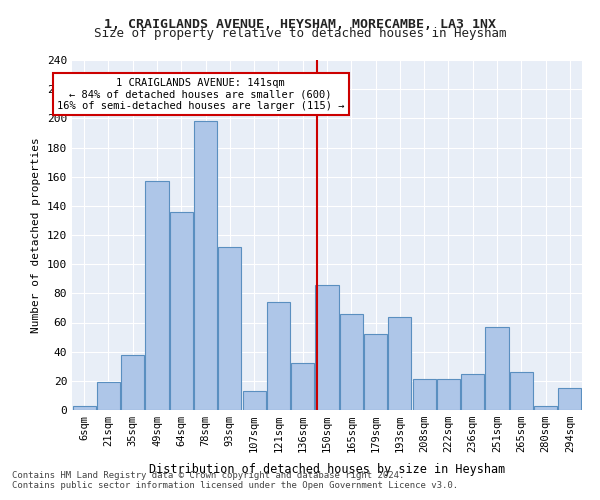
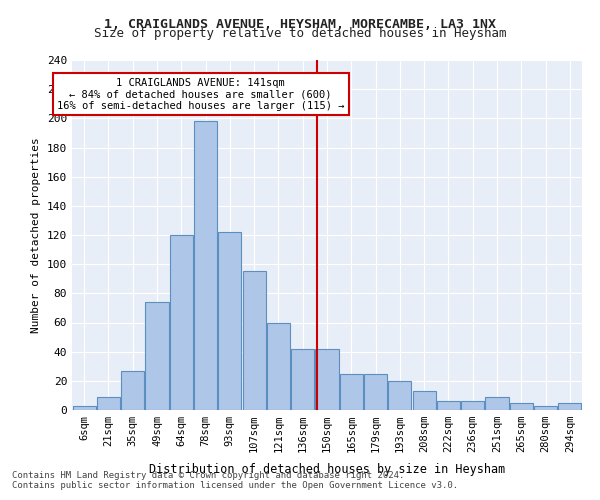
21sqm: 19 -> 9
35sqm: 38 -> 27
49sqm: 157 -> 74
64sqm: 136 -> 120
93sqm: 112 -> 122
107sqm: 13 -> 95
121sqm: 74 -> 60
136sqm: 32 -> 42
150sqm: 86 -> 42
165sqm: 66 -> 25
179sqm: 52 -> 25
193sqm: 64 -> 20
208sqm: 21 -> 13
222sqm: 21 -> 6
236sqm: 25 -> 6
251sqm: 57 -> 9
265sqm: 26 -> 5
294sqm: 15 -> 5
